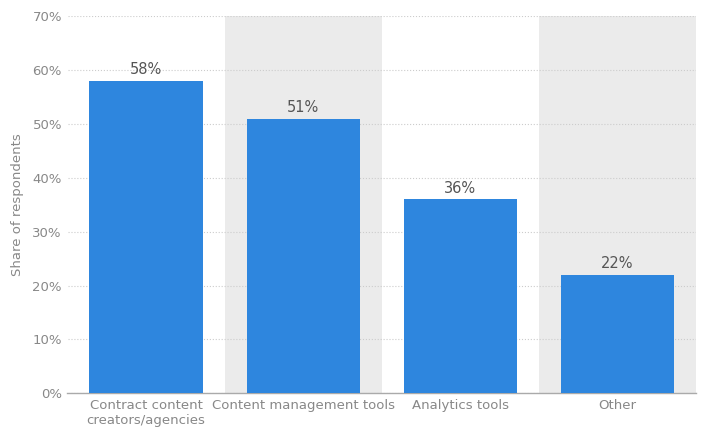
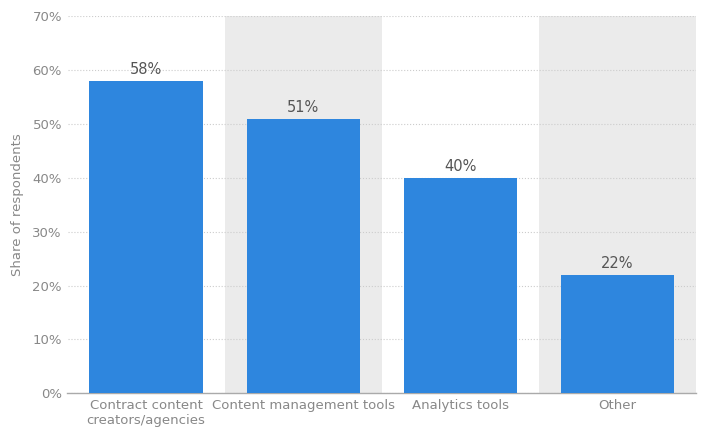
Analytics tools: 36% -> 40%
